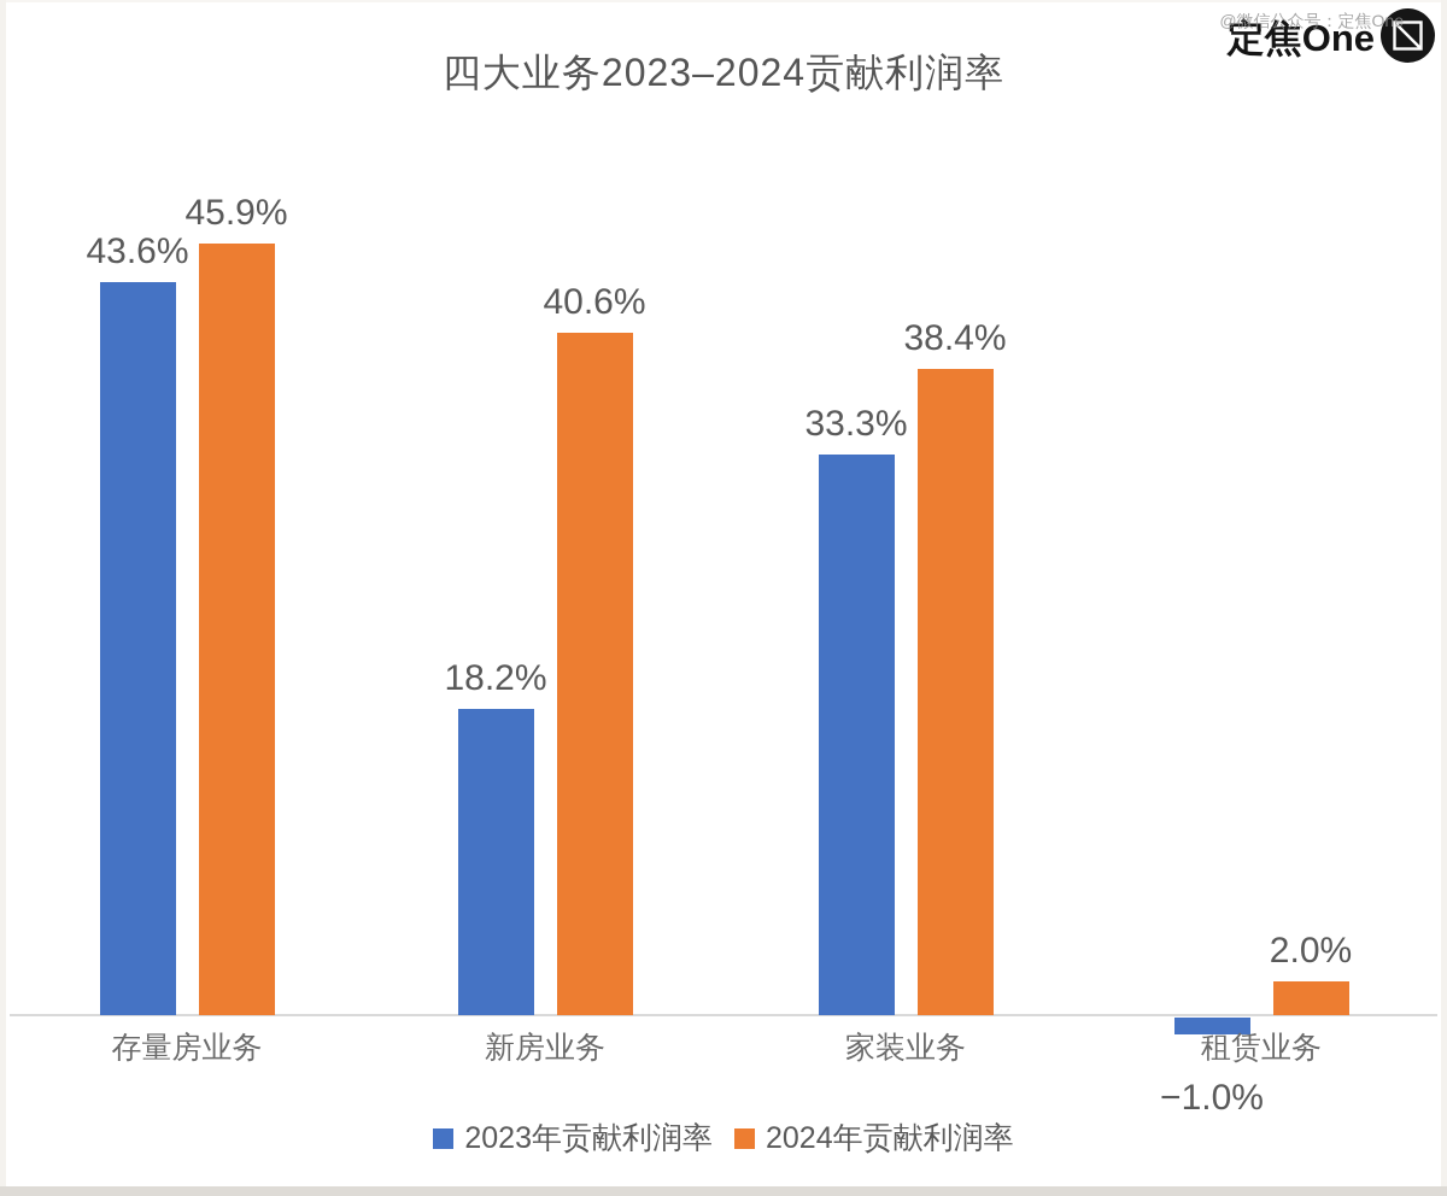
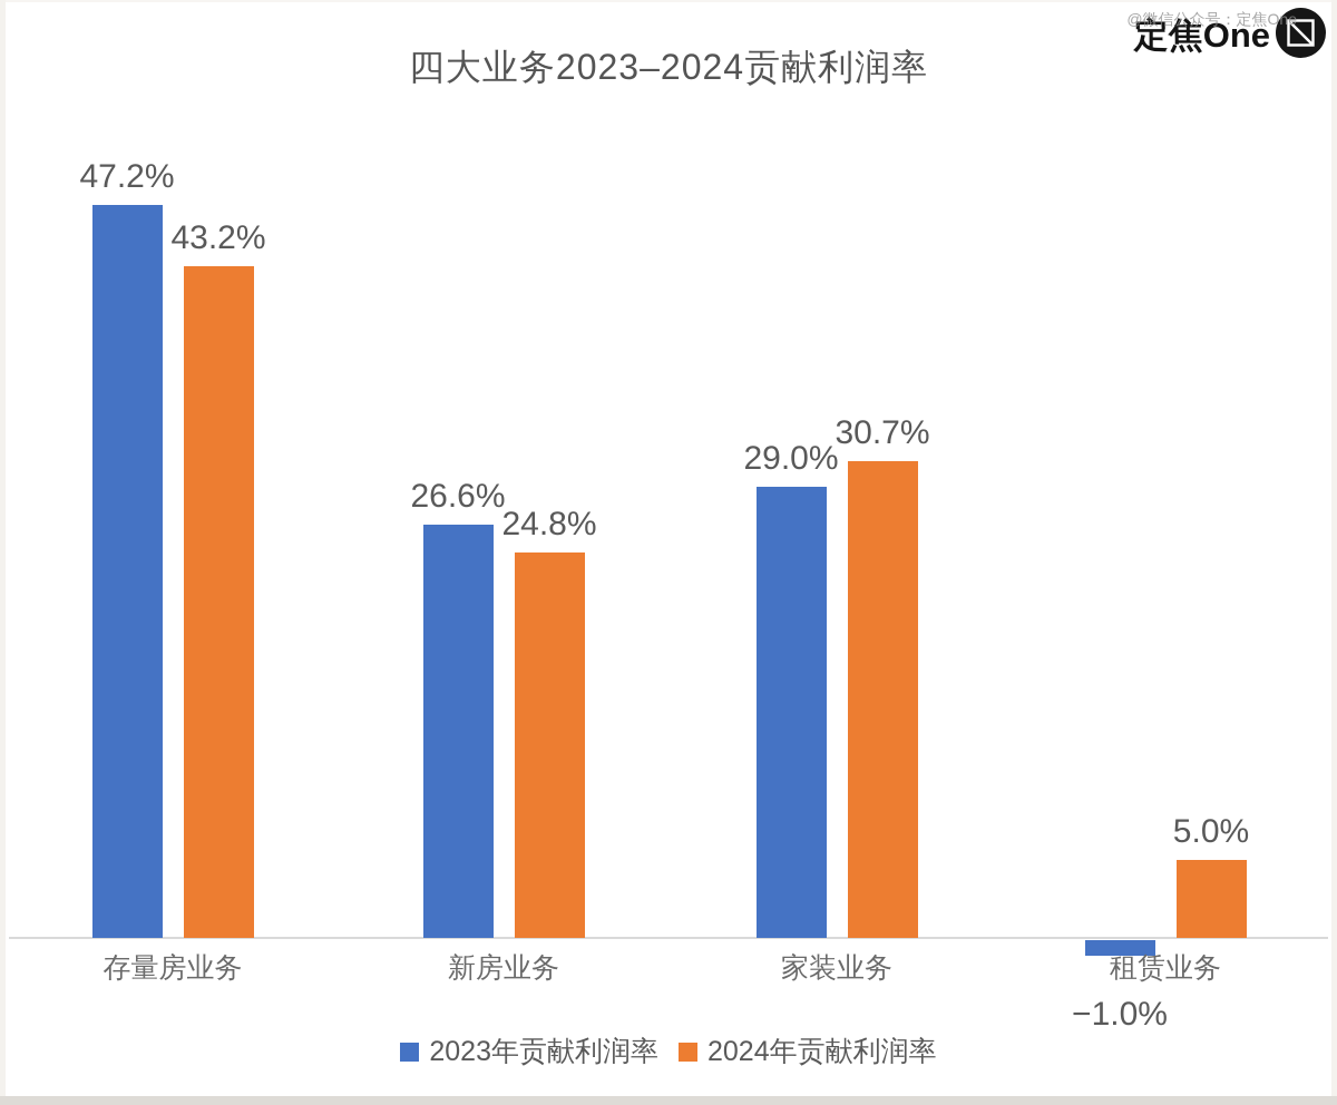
2023年贡献利润率/存量房业务: 43.6% -> 47.2%
2024年贡献利润率/存量房业务: 45.9% -> 43.2%
2023年贡献利润率/新房业务: 18.2% -> 26.6%
2024年贡献利润率/新房业务: 40.6% -> 24.8%
2023年贡献利润率/家装业务: 33.3% -> 29.0%
2024年贡献利润率/家装业务: 38.4% -> 30.7%
2024年贡献利润率/租赁业务: 2.0% -> 5.0%
